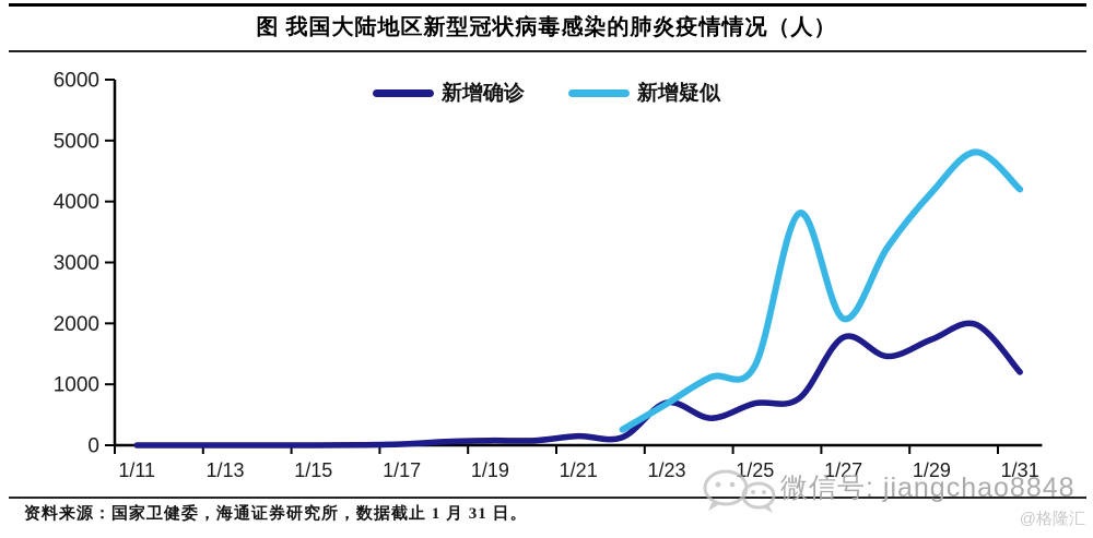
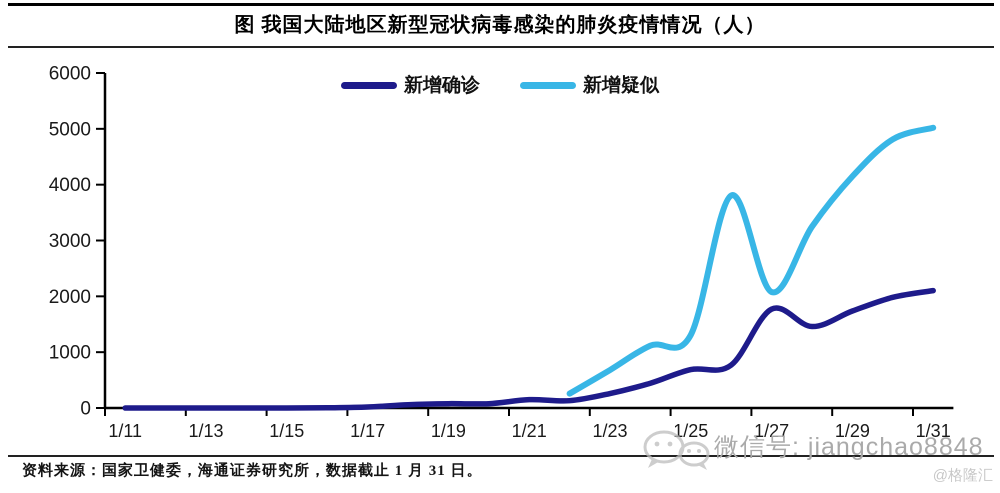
新增确诊/1/23: 700 -> 300
新增确诊/1/31: 1200 -> 2100
新增疑似/1/31: 4200 -> 5000
